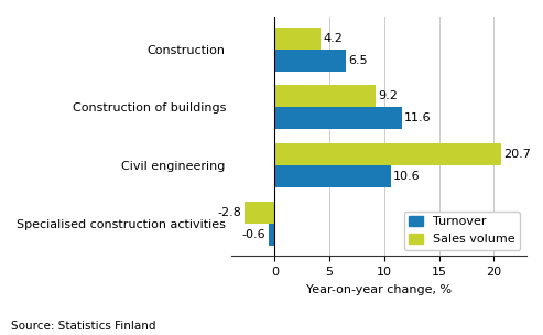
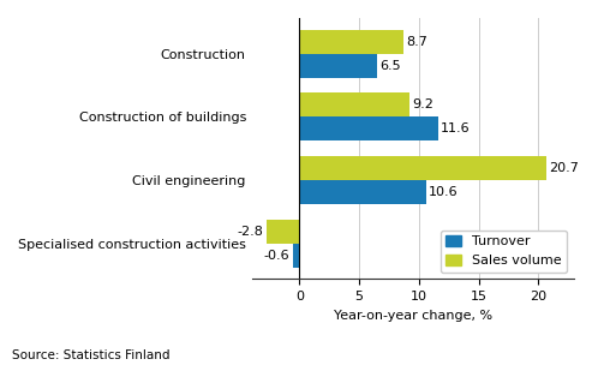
Sales volume/Construction: 4.2 -> 8.7
